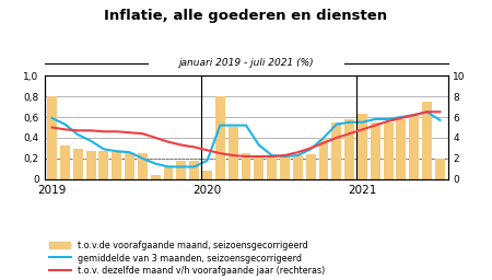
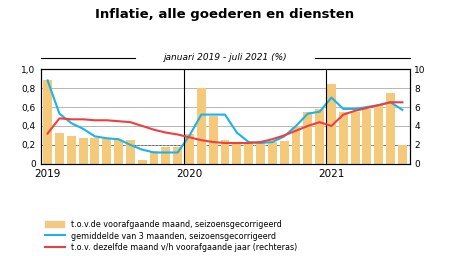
t.o.v.de voorafgaande maand, seizoensgecorrigeerd/2019: 0,80 -> 0,88
gemiddelde van 3 maanden, seizoensgecorrigeerd/2019: 0,59 -> 0,88
t.o.v. dezelfde maand v/h voorafgaande jaar (rechteras)/2019: 5.0 -> 3.2
t.o.v.de voorafgaande maand, seizoensgecorrigeerd/2020: 0,08 -> 0,32
gemiddelde van 3 maanden, seizoensgecorrigeerd/2020: 0,18 -> 0,30
t.o.v.de voorafgaande maand, seizoensgecorrigeerd/2021: 0,63 -> 0,84
gemiddelde van 3 maanden, seizoensgecorrigeerd/2021: 0,55 -> 0,70
t.o.v. dezelfde maand v/h voorafgaande jaar (rechteras)/2021: 4.8 -> 4.0
